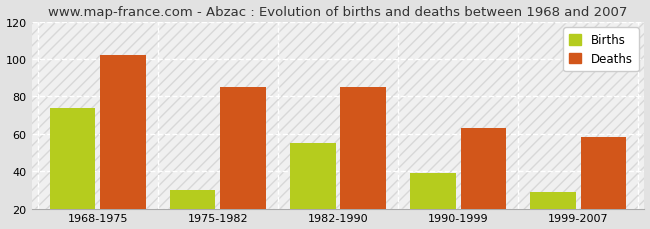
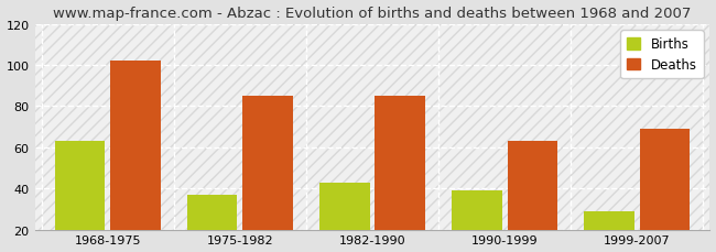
Births/1968-1975: 74 -> 63
Births/1975-1982: 30 -> 37
Births/1982-1990: 55 -> 43
Deaths/1999-2007: 58 -> 69
